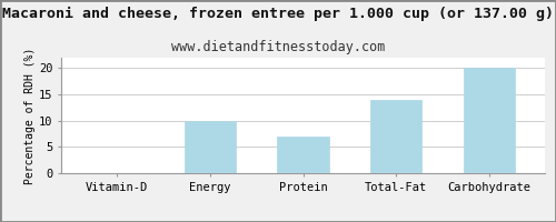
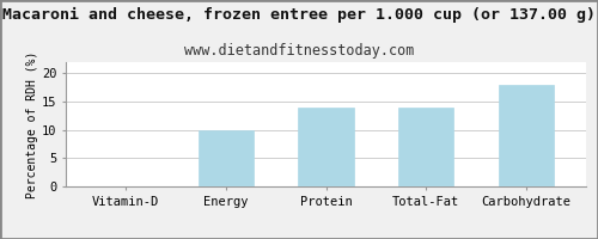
Protein: 7 -> 14
Carbohydrate: 20 -> 18
